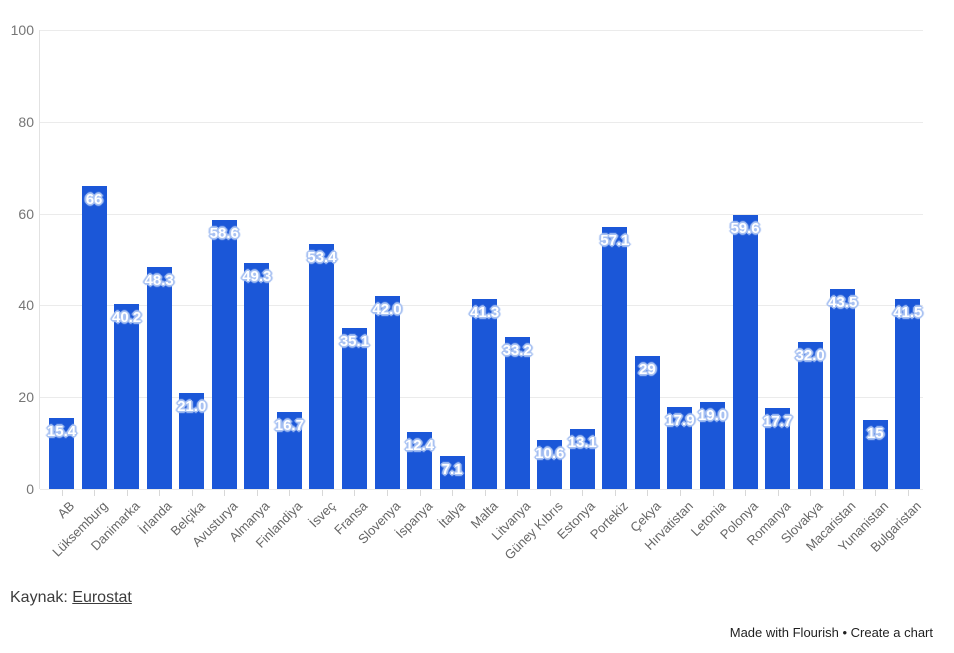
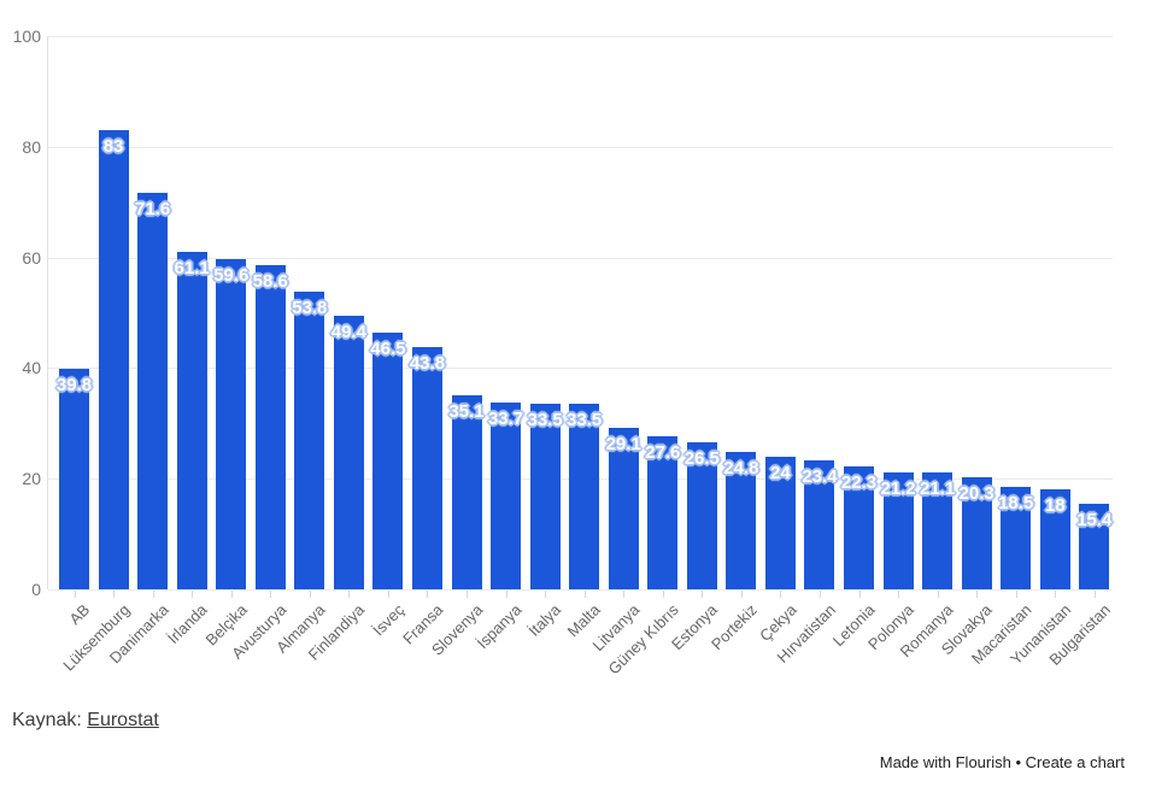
AB: 15.4 -> 39.8
Lüksemburg: 66 -> 83
Danimarka: 40.2 -> 71.6
İrlanda: 48.3 -> 61.1
Belçika: 21.0 -> 59.6
Almanya: 49.3 -> 53.8
Finlandiya: 16.7 -> 49.4
İsveç: 53.4 -> 46.5
Fransa: 35.1 -> 43.8
Slovenya: 42.0 -> 35.1
İspanya: 12.4 -> 33.7
İtalya: 7.1 -> 33.5
Malta: 41.3 -> 33.5
Litvanya: 33.2 -> 29.1
Güney Kıbrıs: 10.6 -> 27.6
Estonya: 13.1 -> 26.5
Portekiz: 57.1 -> 24.8
Çekya: 29 -> 24
Hırvatistan: 17.9 -> 23.4
Letonia: 19.0 -> 22.3
Polonya: 59.6 -> 21.2
Romanya: 17.7 -> 21.1
Slovakya: 32.0 -> 20.3
Macaristan: 43.5 -> 18.5
Yunanistan: 15 -> 18
Bulgaristan: 41.5 -> 15.4
